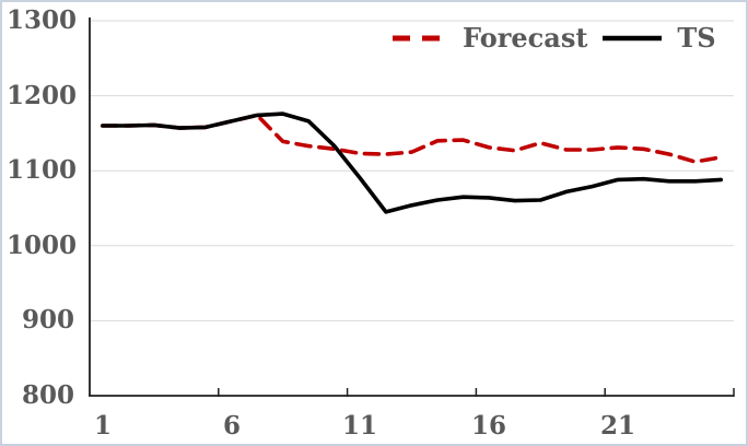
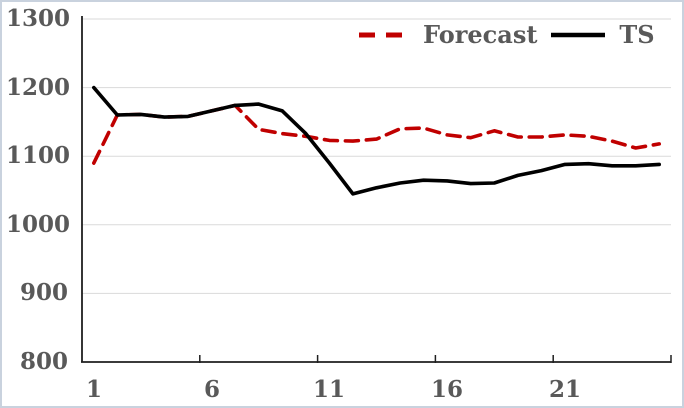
Forecast/1: 1160 -> 1090
TS/1: 1160 -> 1200
